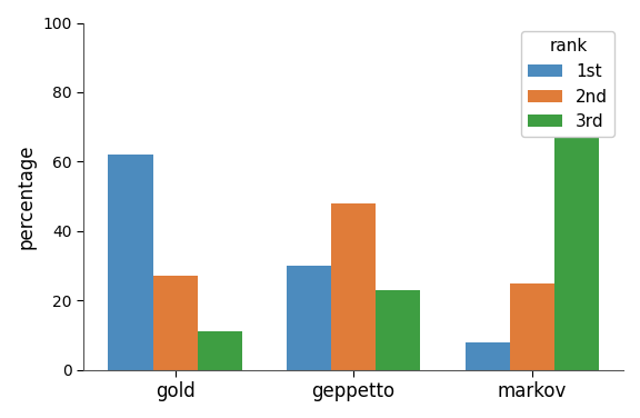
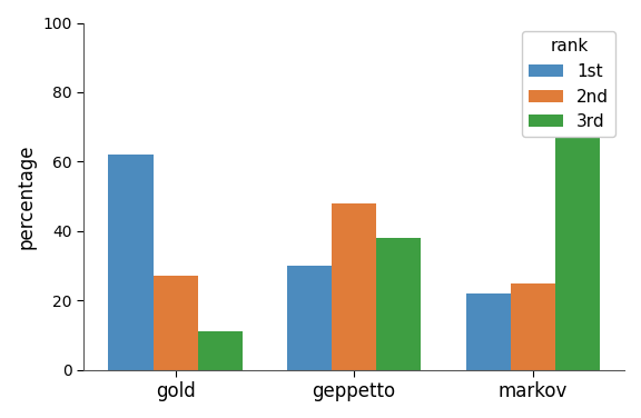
3rd/geppetto: 23 -> 38
1st/markov: 8 -> 22
